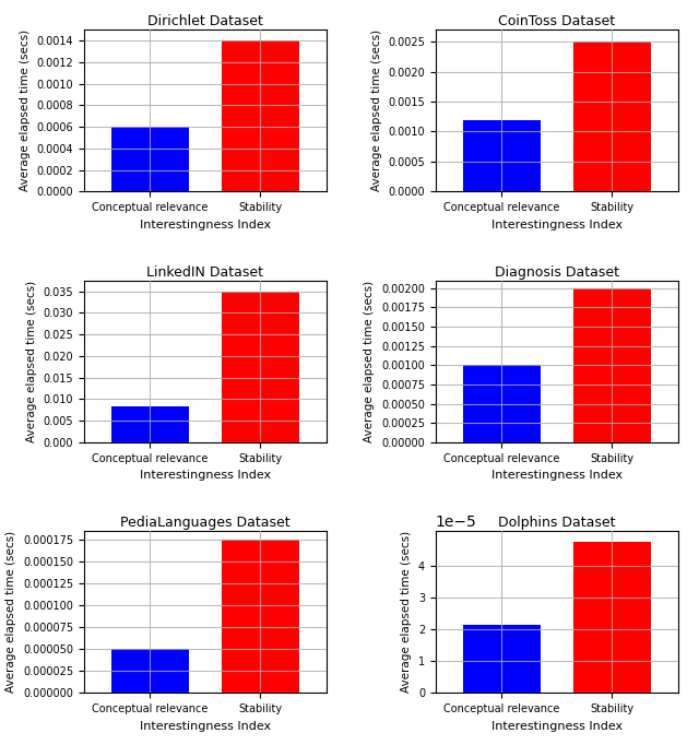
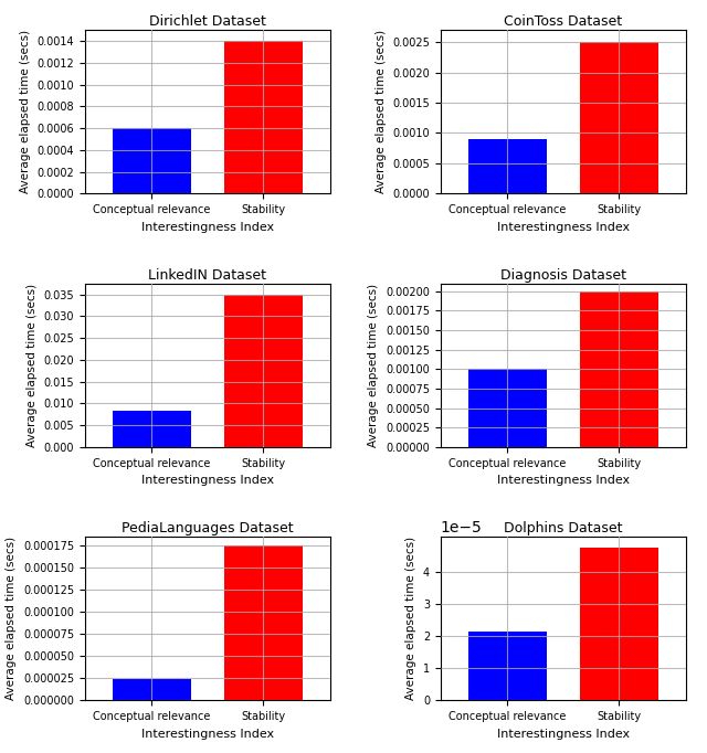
CoinToss Dataset/Conceptual relevance: 0.0012 -> 0.0009
PediaLanguages Dataset/Conceptual relevance: 0.000050 -> 0.000024
